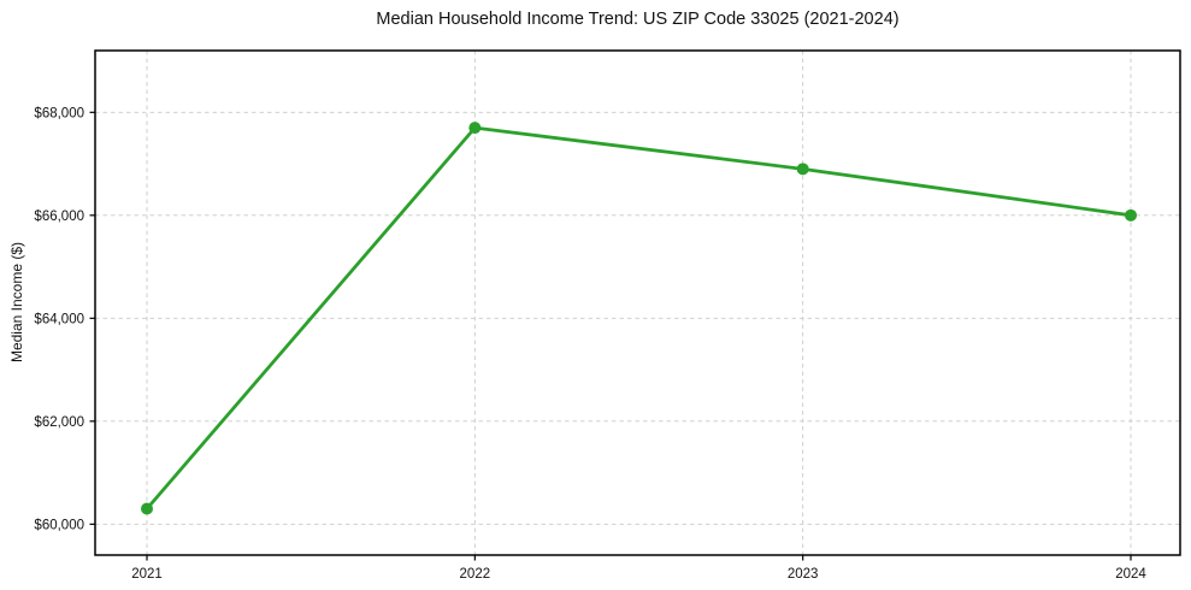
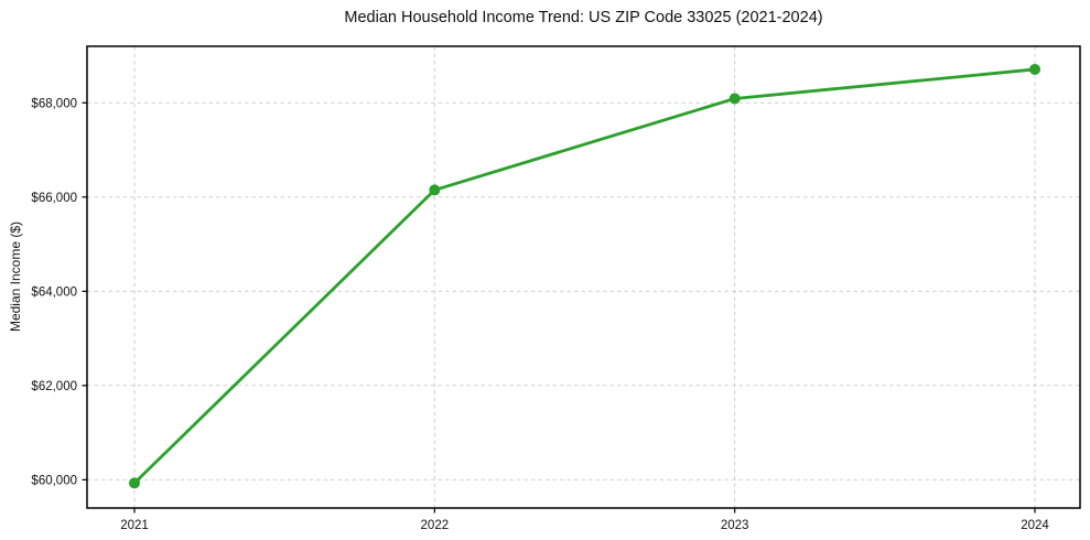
2021: $60300 -> $59900
2022: $67700 -> $66200
2023: $66900 -> $68100
2024: $66000 -> $68700
